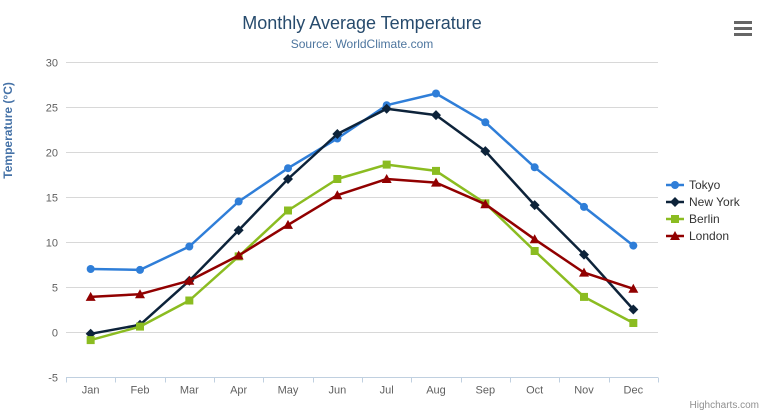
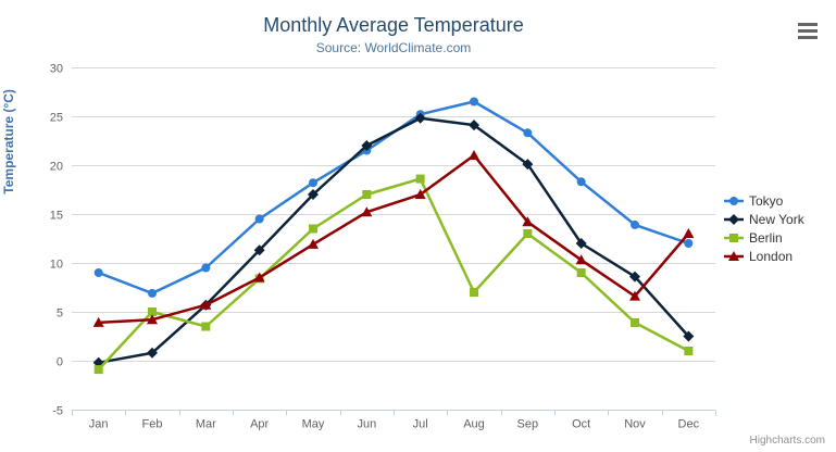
Tokyo/Jan: 7 -> 9
Berlin/Feb: 1 -> 5
Berlin/Aug: 18 -> 7
London/Aug: 17 -> 21
Berlin/Sep: 14 -> 13
New York/Oct: 14 -> 12
Tokyo/Dec: 10 -> 12
London/Dec: 5 -> 13
